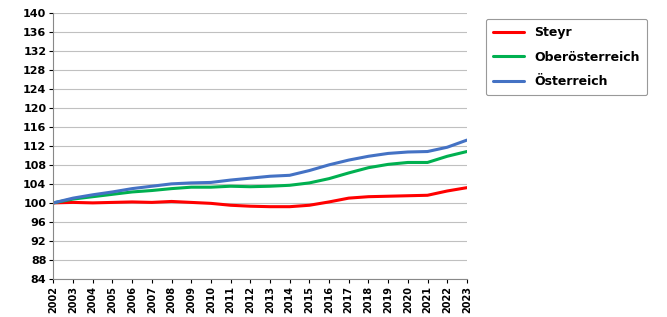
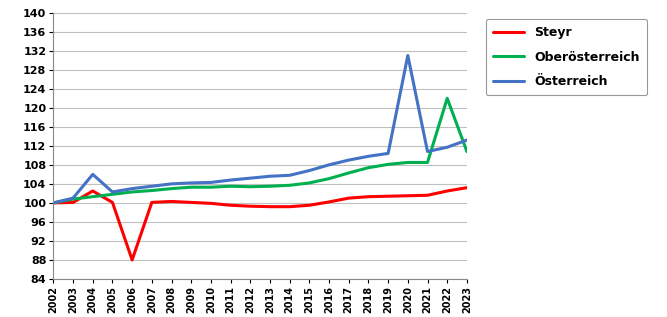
Steyr/2004: 100.0 -> 102.5
Österreich/2004: 101.7 -> 106.0
Steyr/2006: 100.2 -> 88.0
Österreich/2020: 110.7 -> 131.0
Oberösterreich/2022: 109.8 -> 122.0
